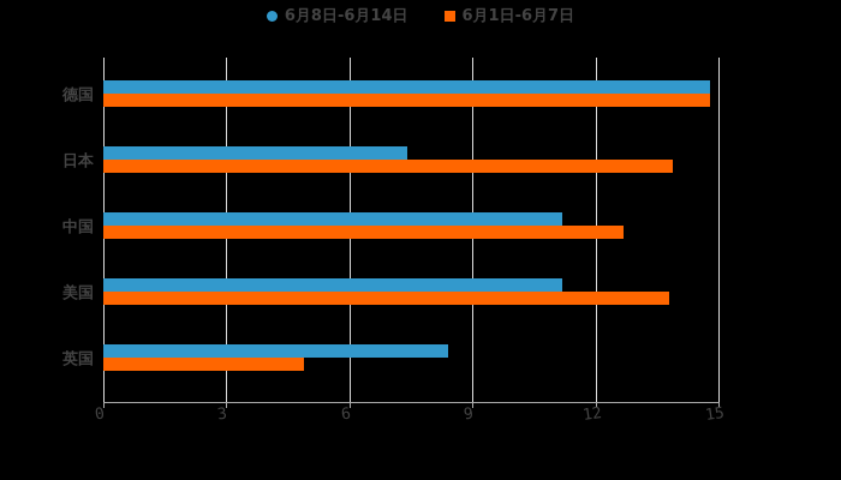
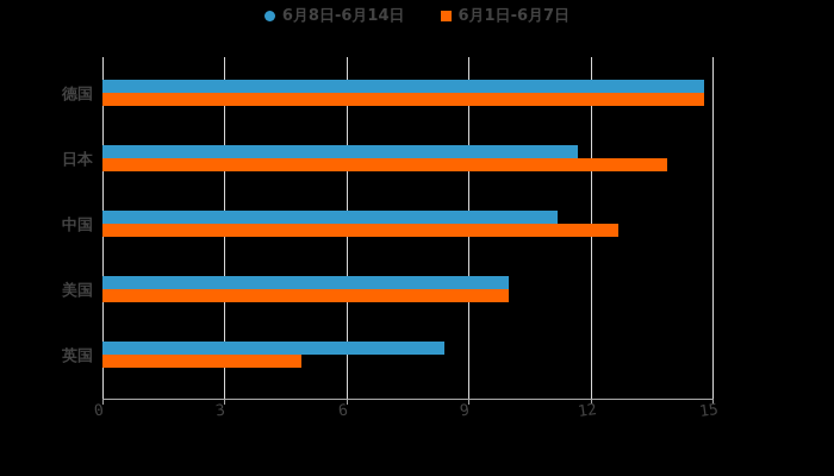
6月8日-6月14日/日本: 7.4 -> 11.7
6月8日-6月14日/美国: 11.2 -> 10.0
6月1日-6月7日/美国: 13.8 -> 10.0
